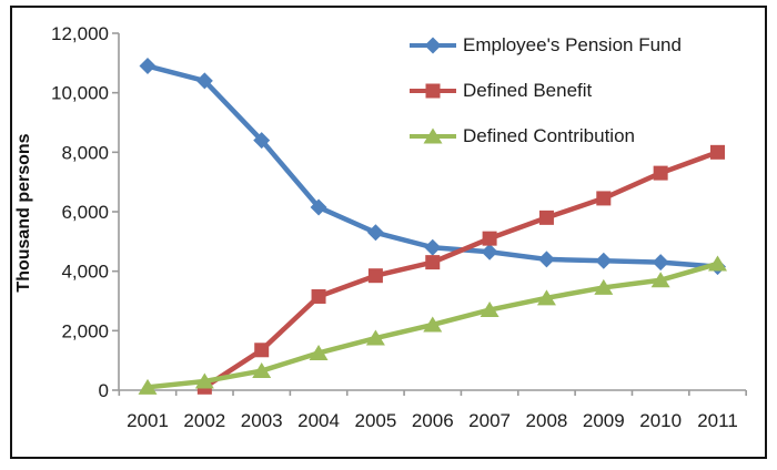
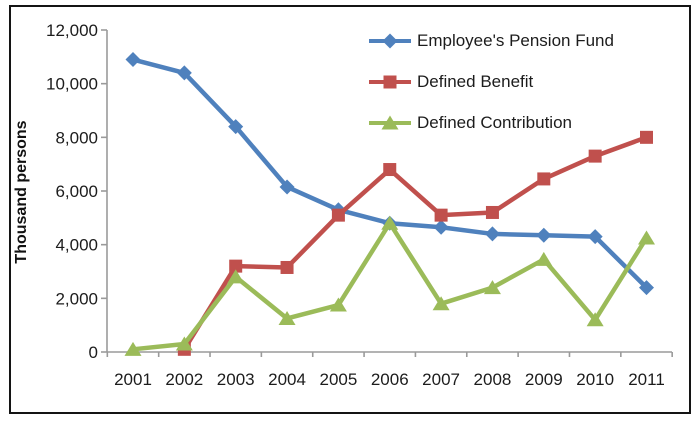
Defined Benefit/2003: 1400 -> 3200
Defined Contribution/2003: 600 -> 2800
Defined Benefit/2005: 3800 -> 5100
Defined Benefit/2006: 4300 -> 6800
Defined Contribution/2006: 2200 -> 4800
Defined Contribution/2007: 2700 -> 1800
Defined Benefit/2008: 5800 -> 5200
Defined Contribution/2008: 3100 -> 2400
Defined Contribution/2010: 3700 -> 1200
Employee's Pension Fund/2011: 4200 -> 2400
